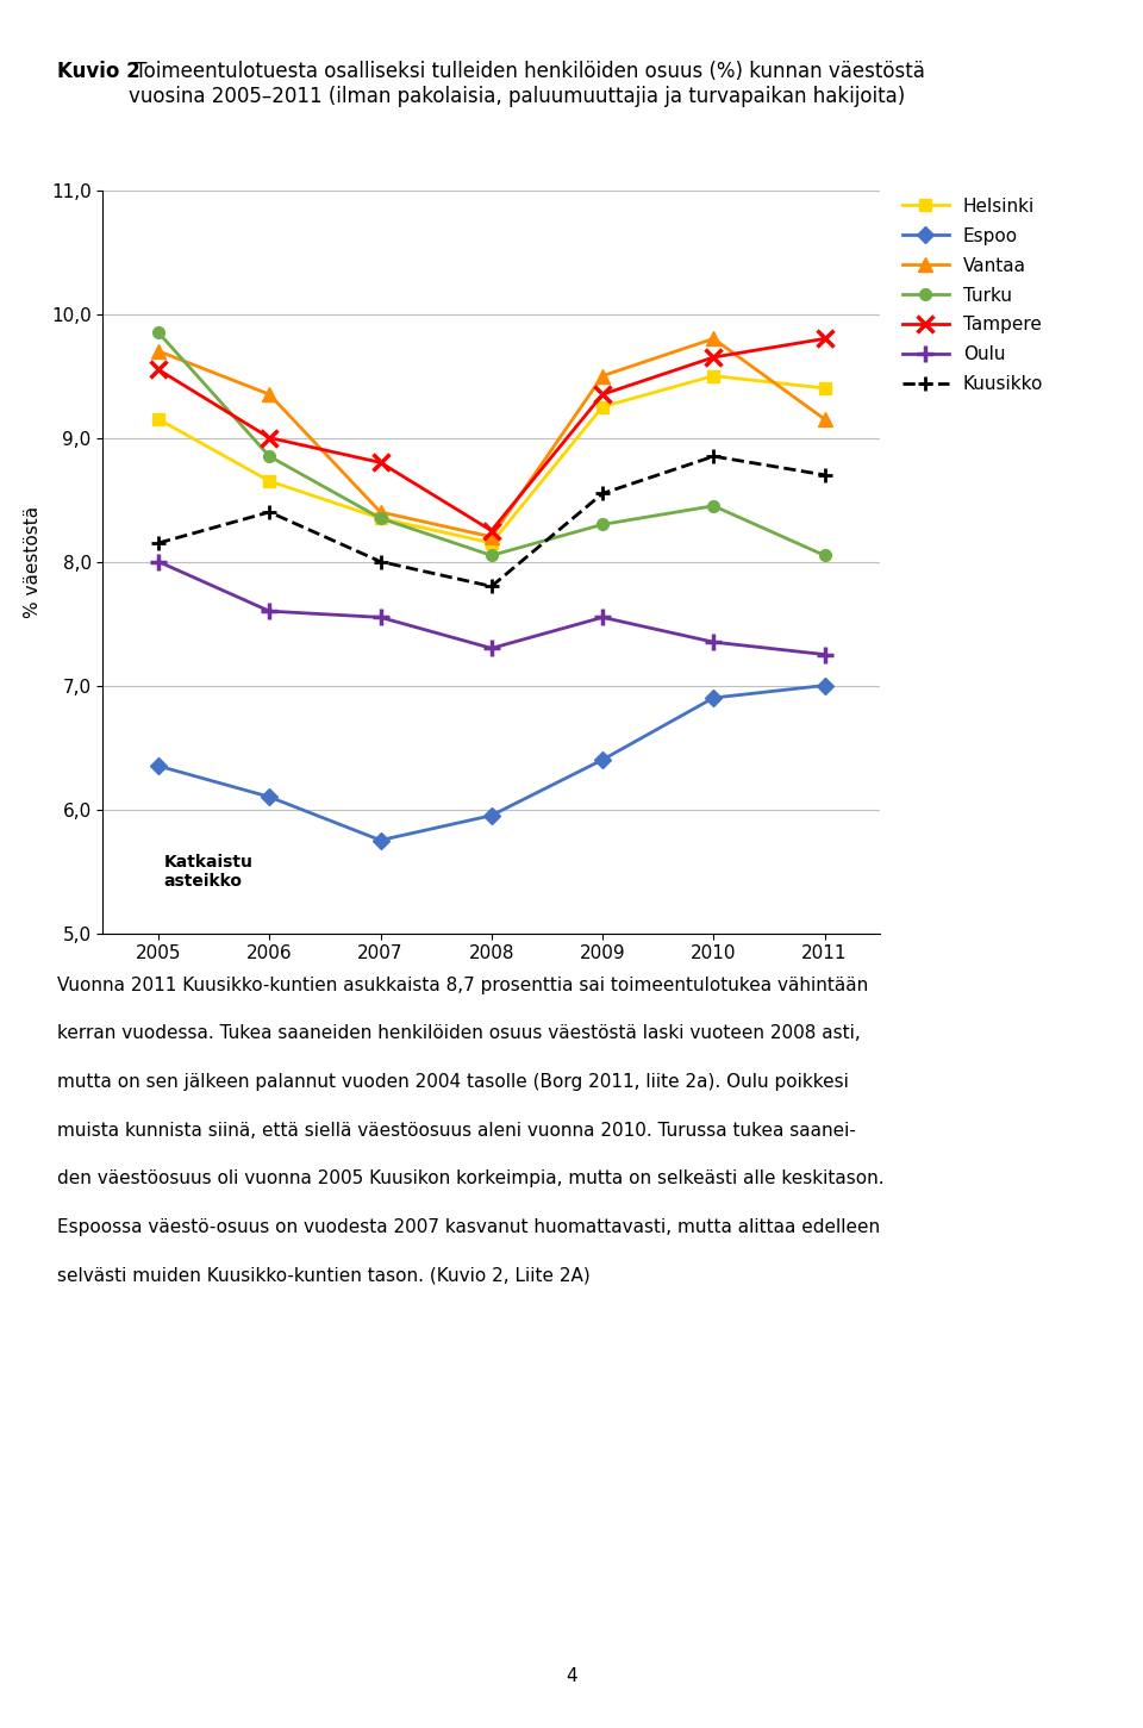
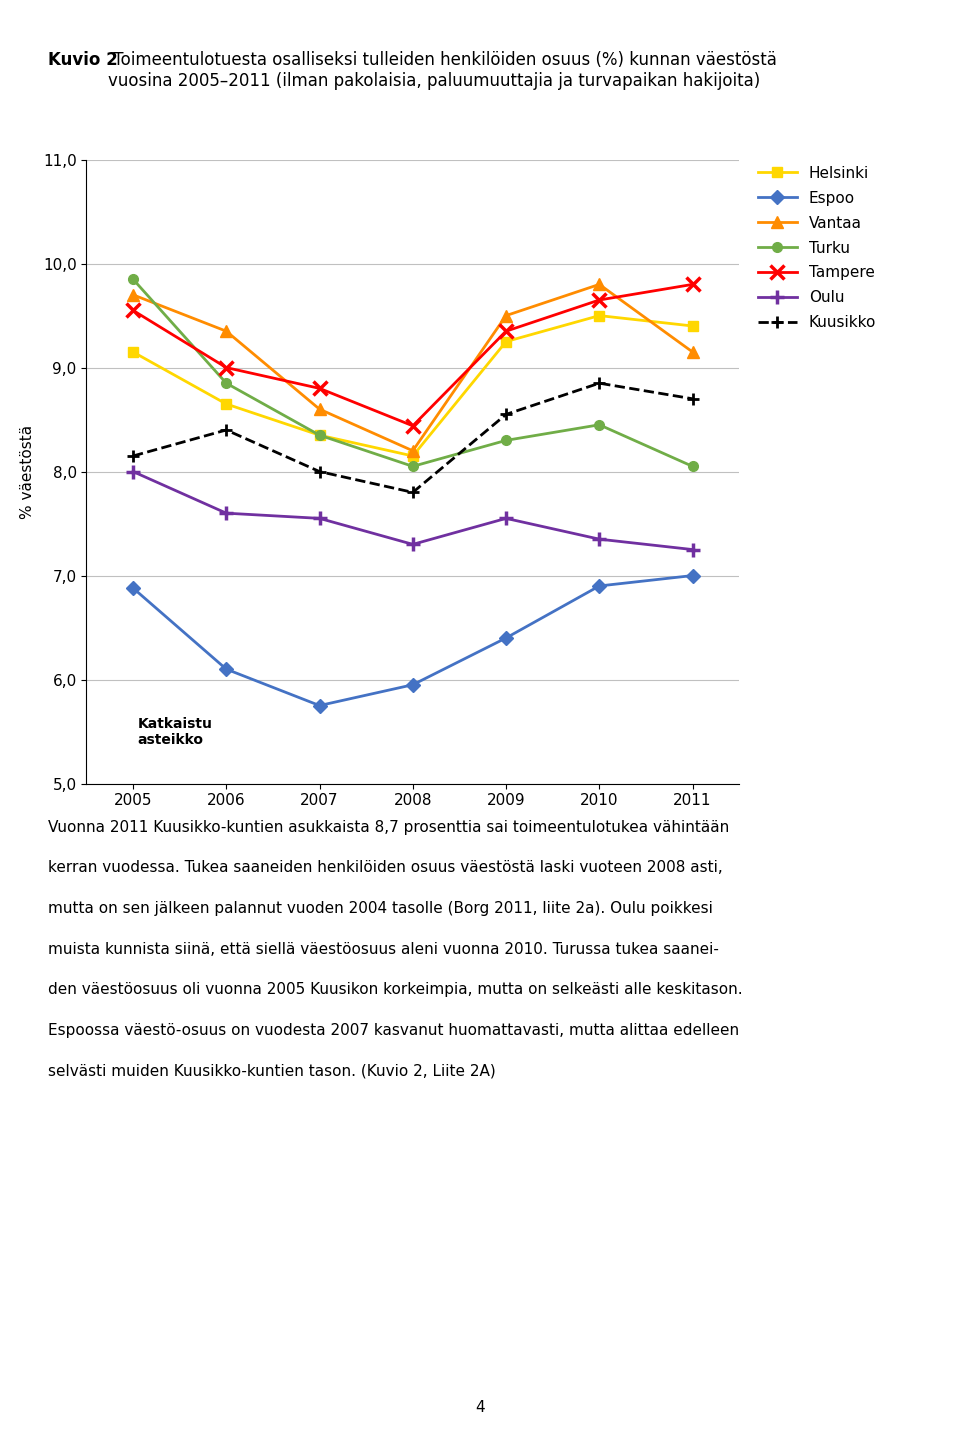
Espoo/2005: 6,35 -> 6,88
Vantaa/2007: 8,40 -> 8,60
Tampere/2008: 8,25 -> 8,44
